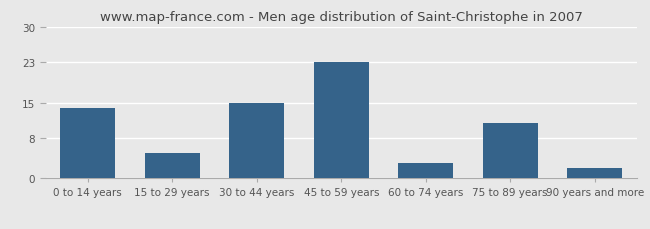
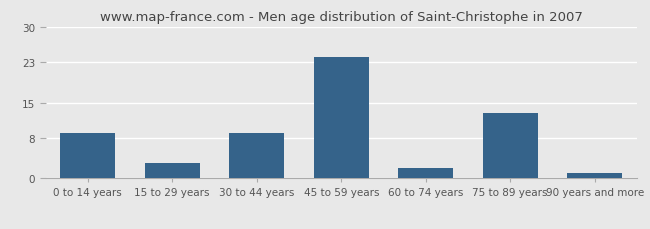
0 to 14 years: 14 -> 9
15 to 29 years: 5 -> 3
30 to 44 years: 15 -> 9
45 to 59 years: 23 -> 24
60 to 74 years: 3 -> 2
75 to 89 years: 11 -> 13
90 years and more: 2 -> 1
